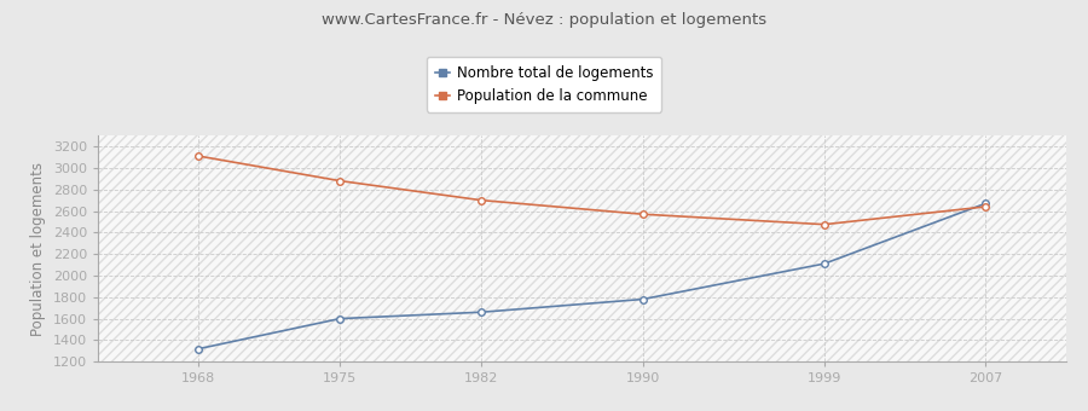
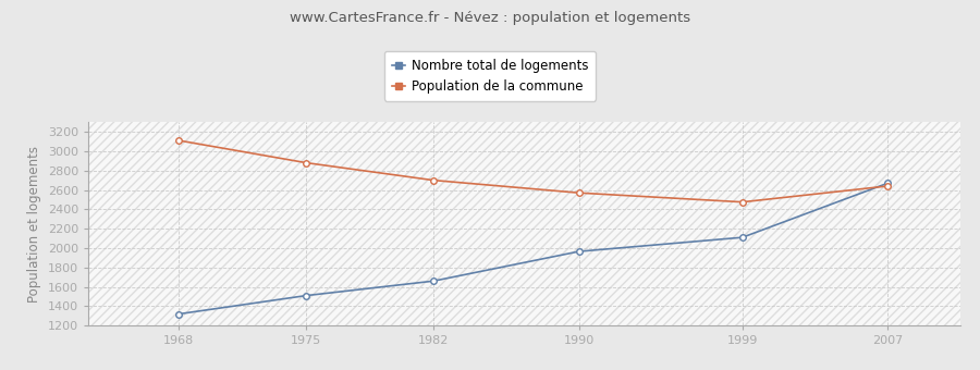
Nombre total de logements/1975: 1600 -> 1510
Nombre total de logements/1990: 1780 -> 1960
